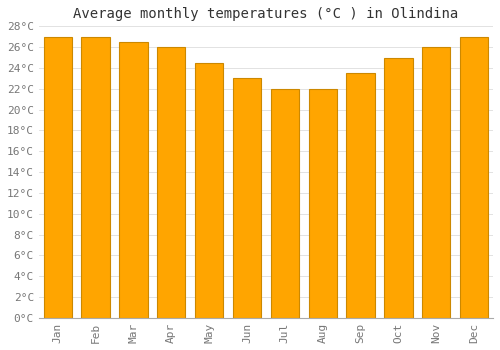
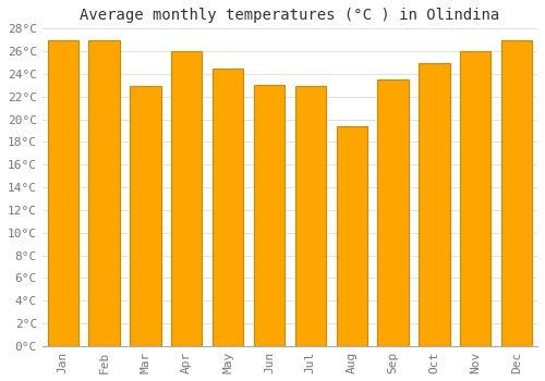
Mar: 26.5°C -> 22.9°C
Jul: 22.0°C -> 22.9°C
Aug: 22.0°C -> 19.4°C
